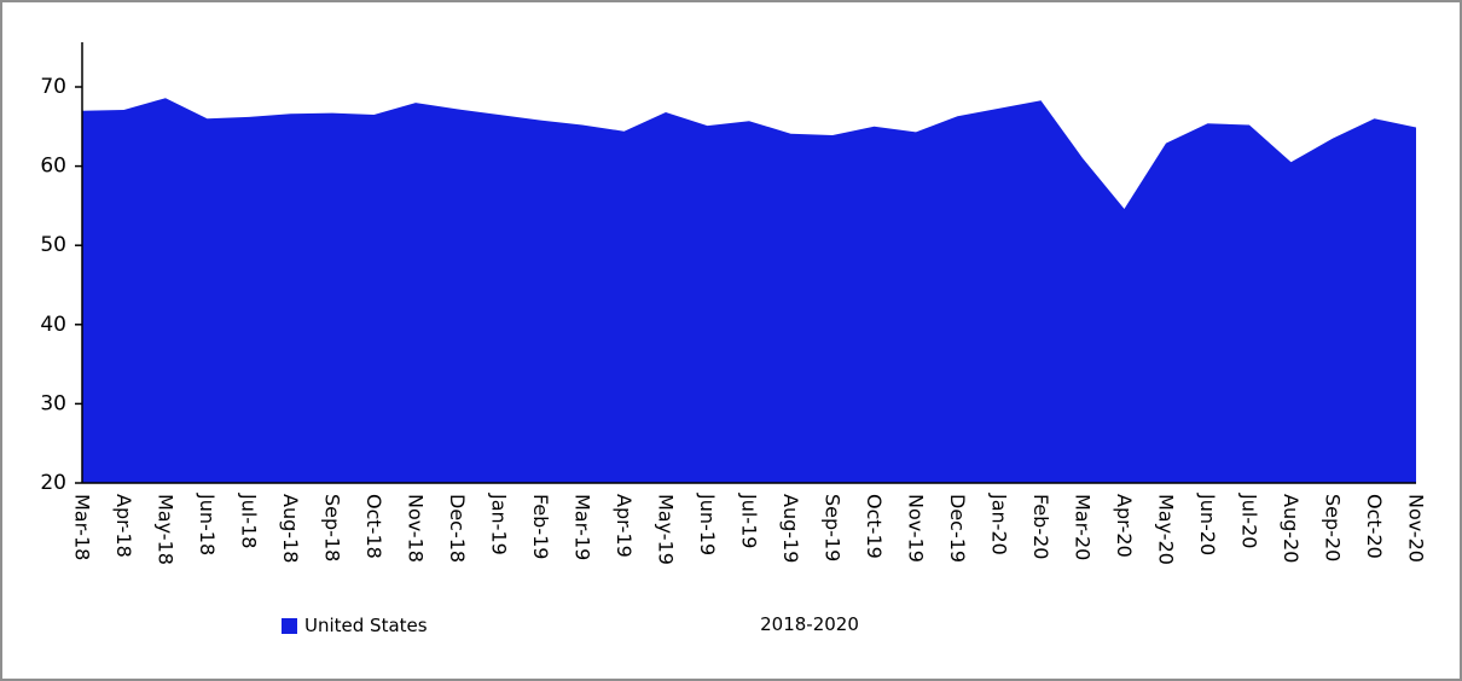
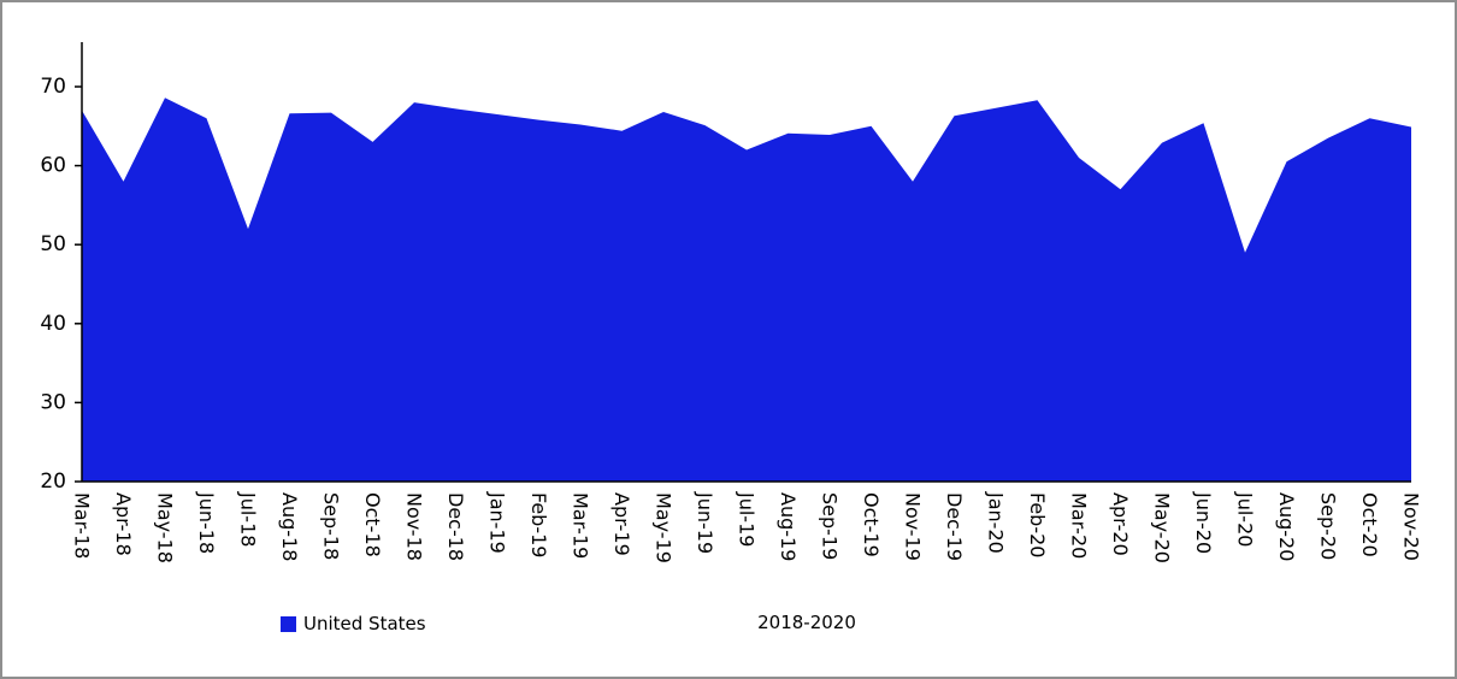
Apr-18: 67 -> 58
Jul-18: 66 -> 52
Oct-18: 66 -> 63
Jul-19: 66 -> 62
Nov-19: 64 -> 58
Apr-20: 55 -> 57
Jul-20: 65 -> 49
